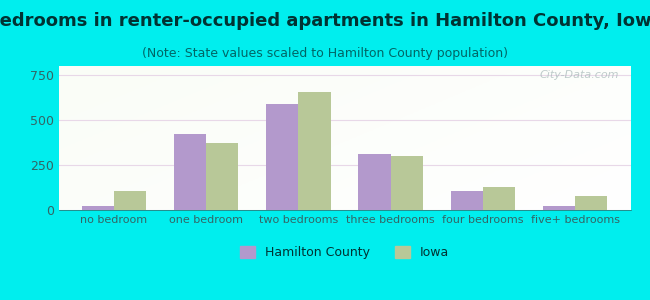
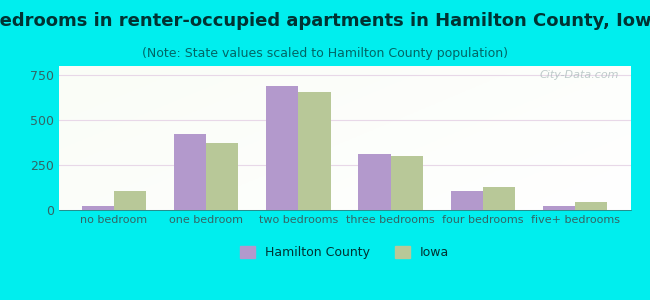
Hamilton County/two bedrooms: 590 -> 690
Iowa/five+ bedrooms: 80 -> 40
